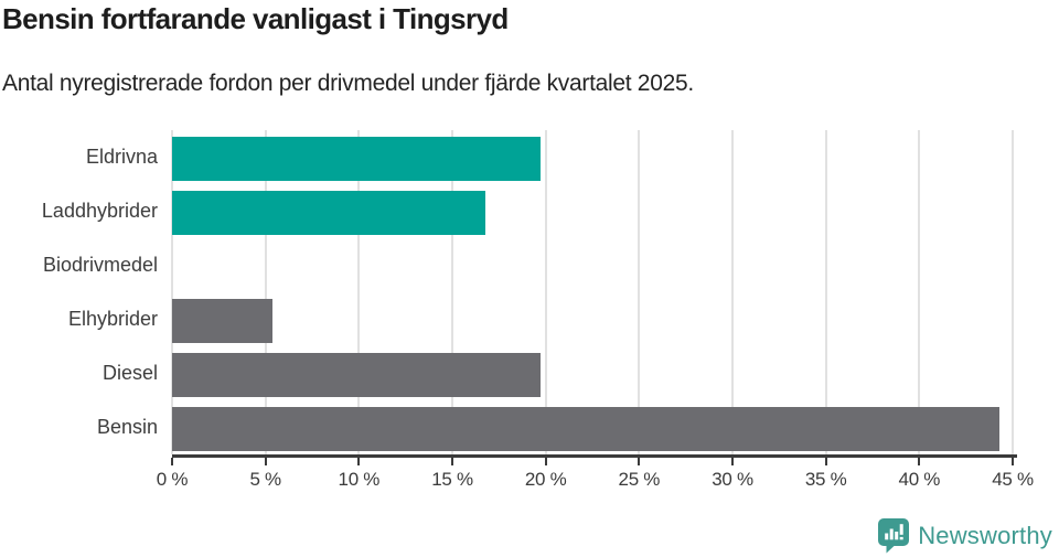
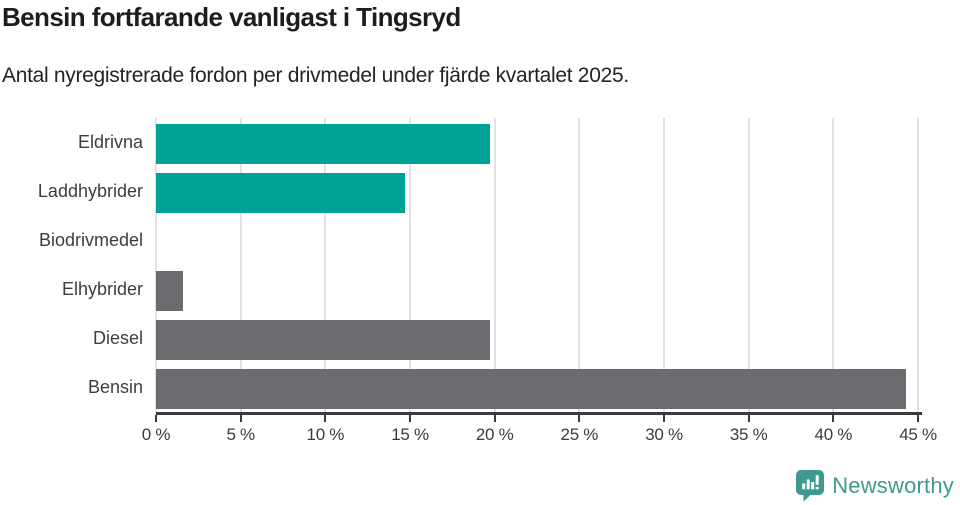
Laddhybrider: 16.8% -> 14.7%
Elhybrider: 5.4% -> 1.6%
